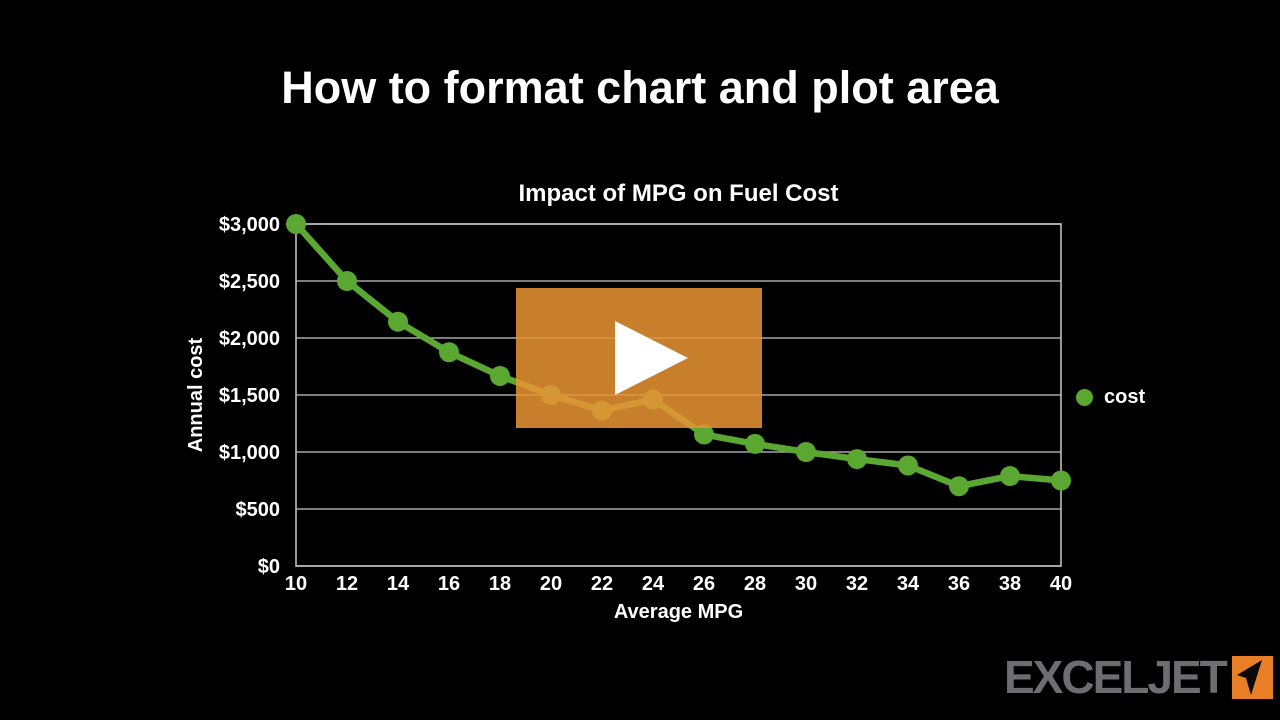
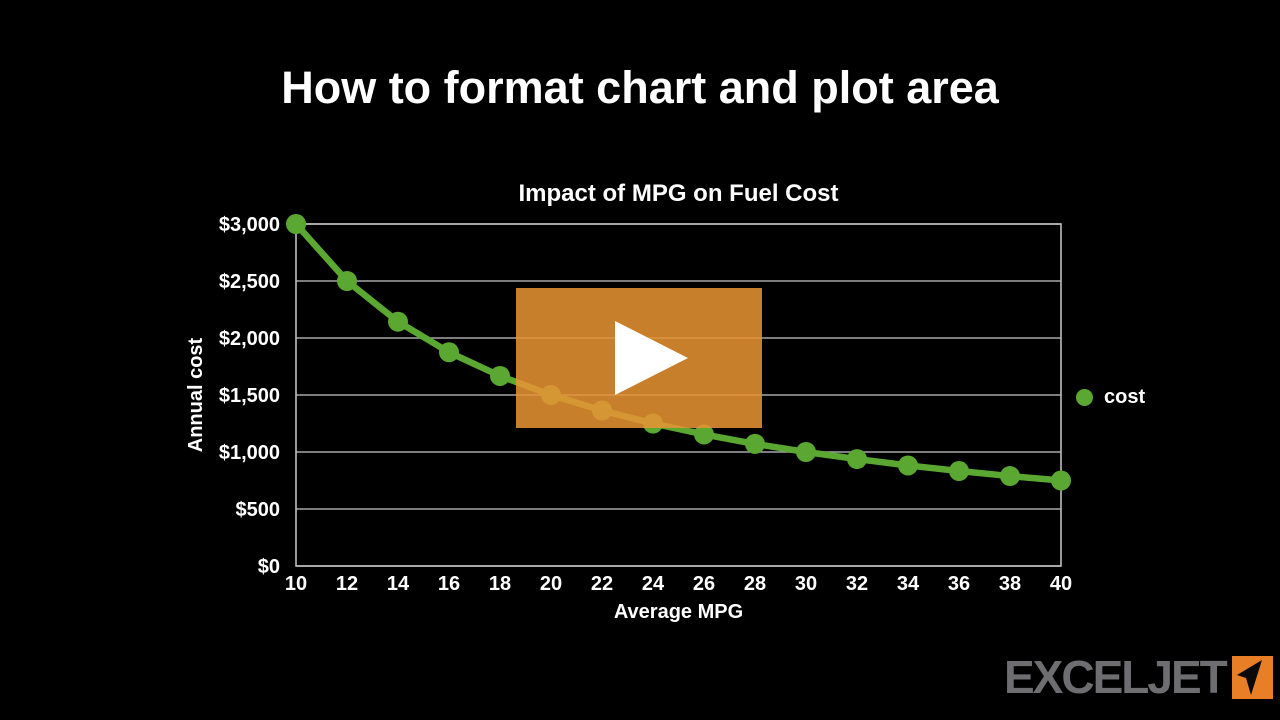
24: $1460 -> $1250
36: $700 -> $830
